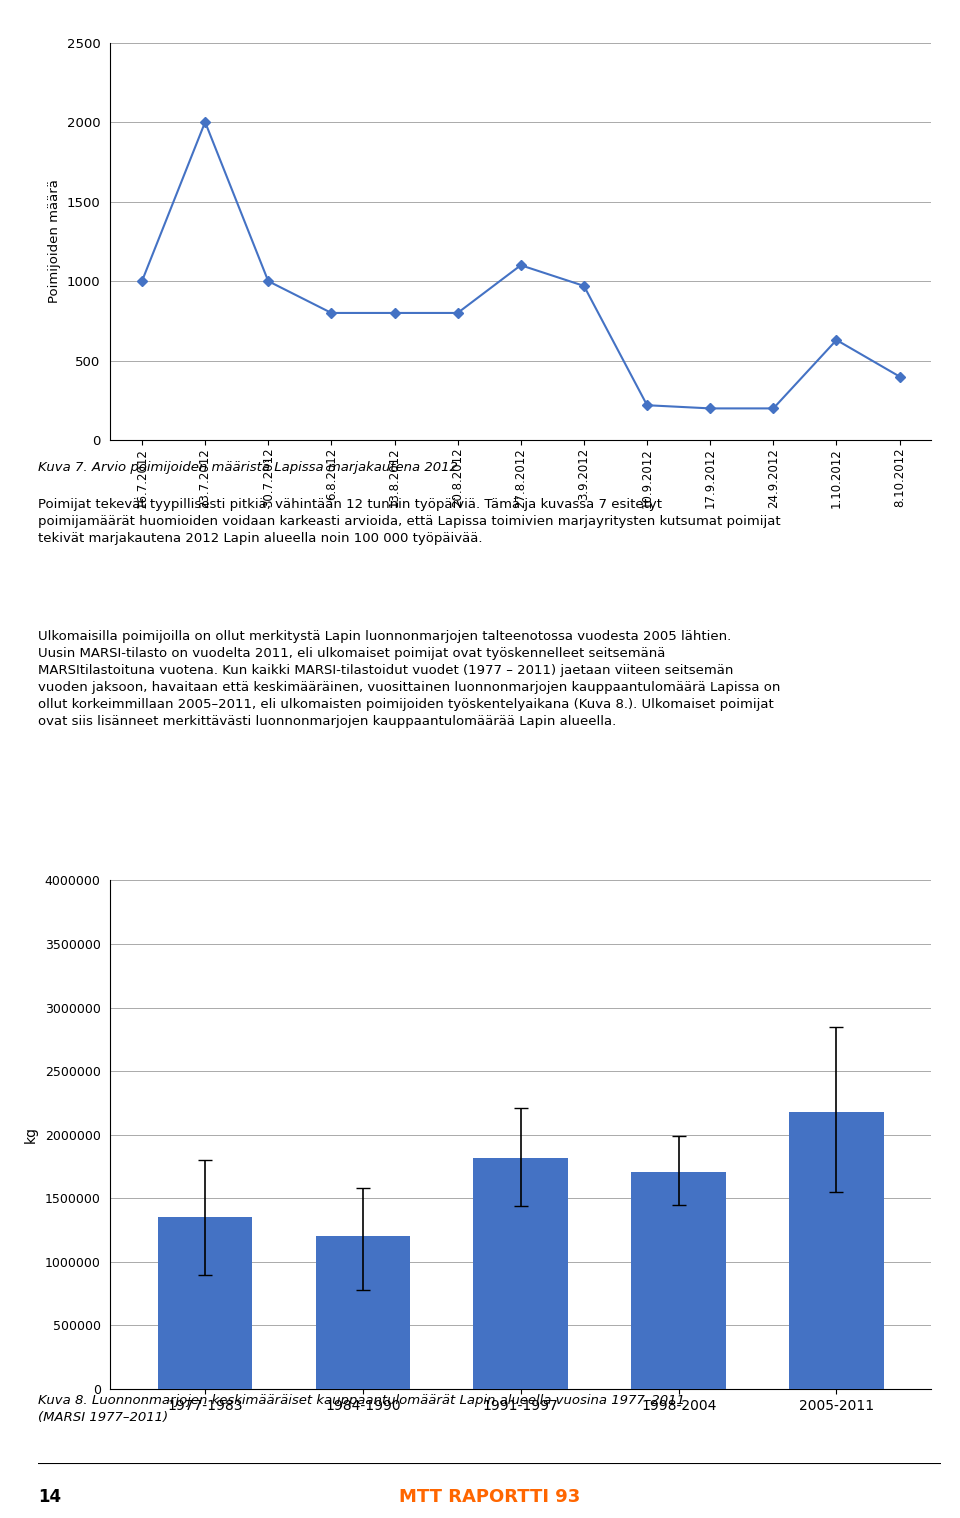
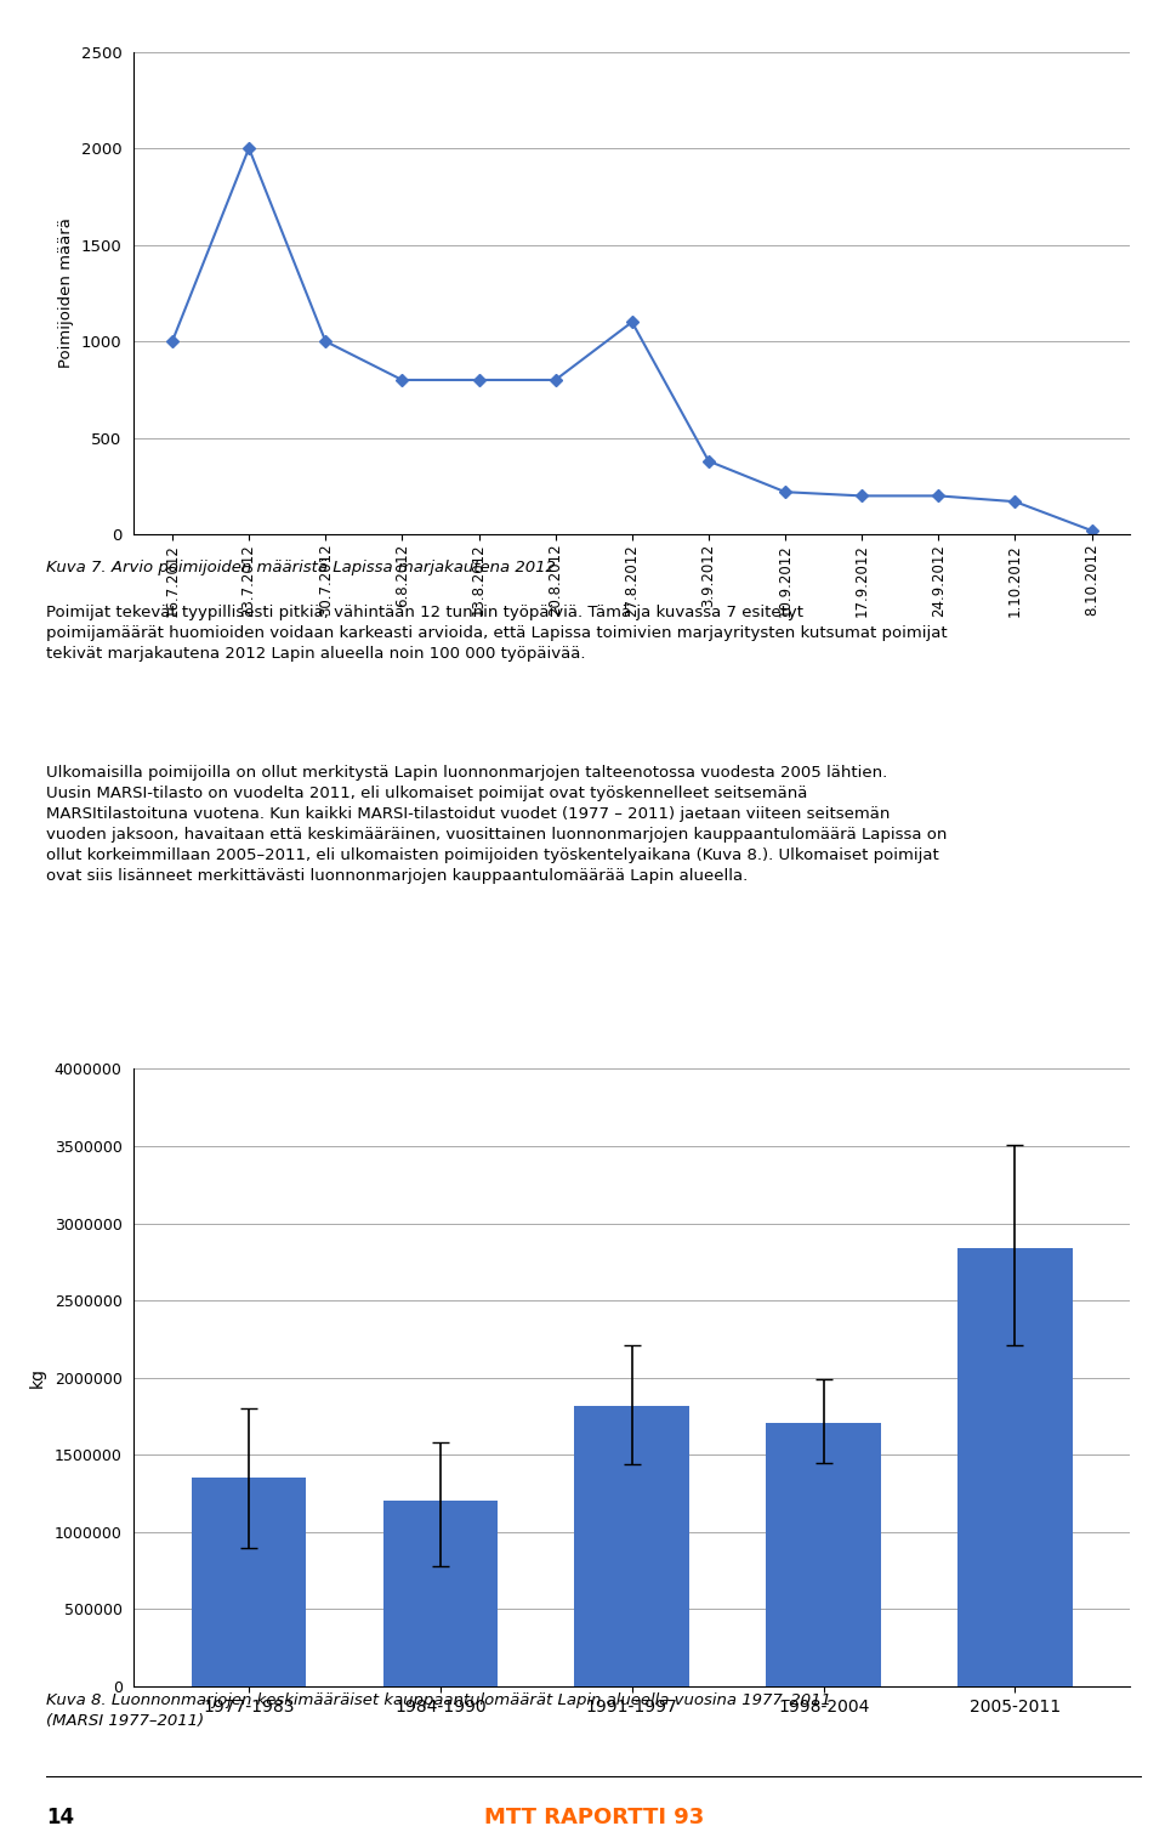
3.9.2012: 970 -> 380
1.10.2012: 630 -> 170
8.10.2012: 400 -> 20
2005-2011: 2180000 -> 2840000
